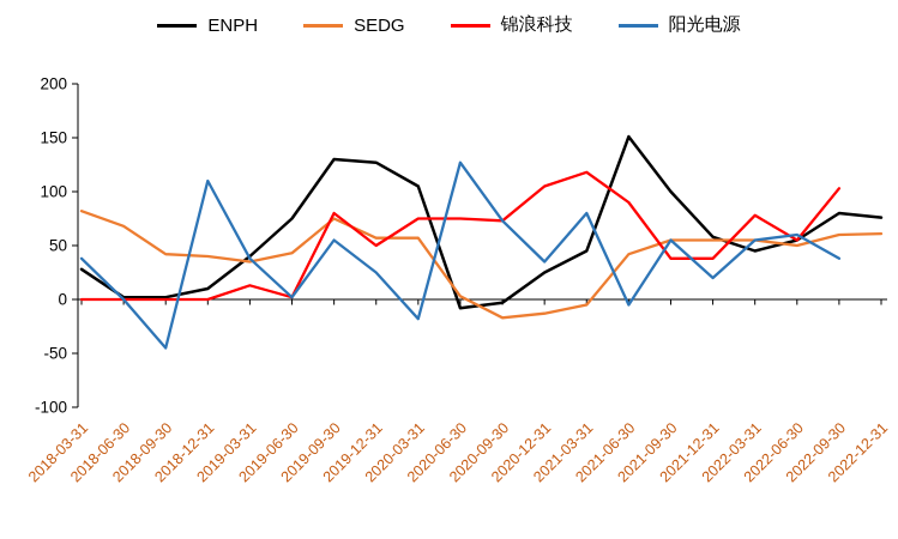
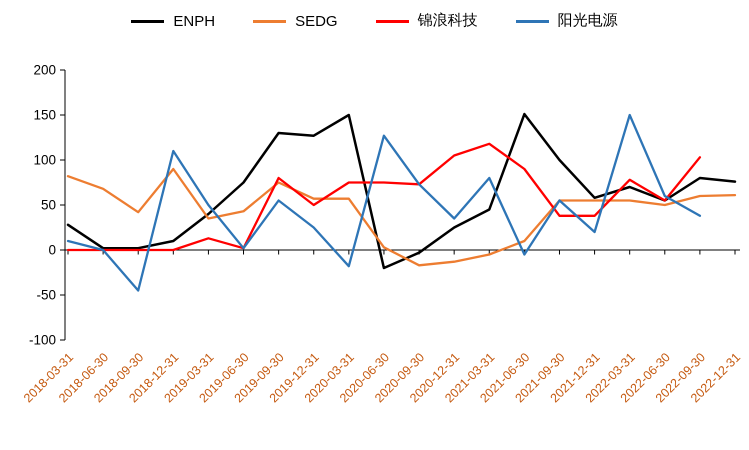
阳光电源/2018-03-31: 40 -> 10
SEDG/2018-12-31: 40 -> 90
阳光电源/2019-03-31: 40 -> 50
ENPH/2020-03-31: 100 -> 150
ENPH/2020-06-30: -10 -> -20
SEDG/2021-06-30: 40 -> 10
ENPH/2022-03-31: 40 -> 70
阳光电源/2022-03-31: 60 -> 150
